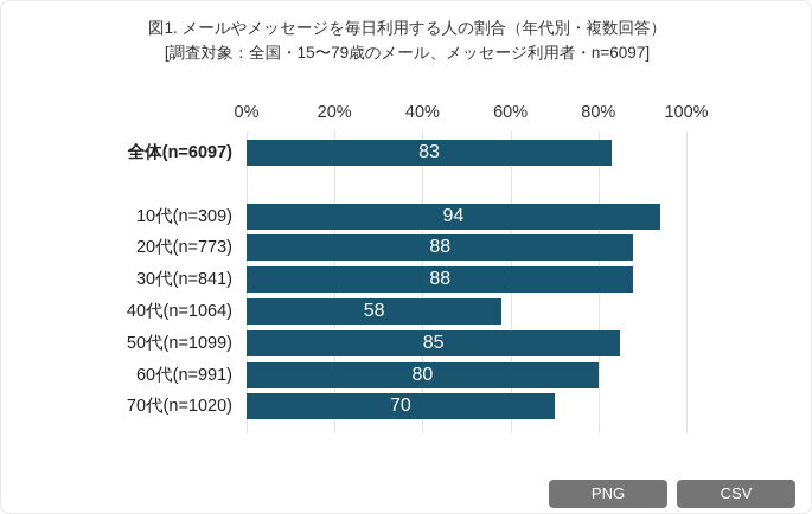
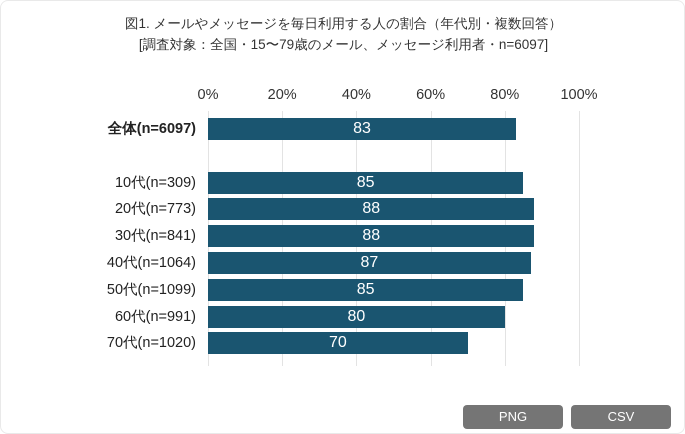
10代(n=309): 94 -> 85
40代(n=1064): 58 -> 87
